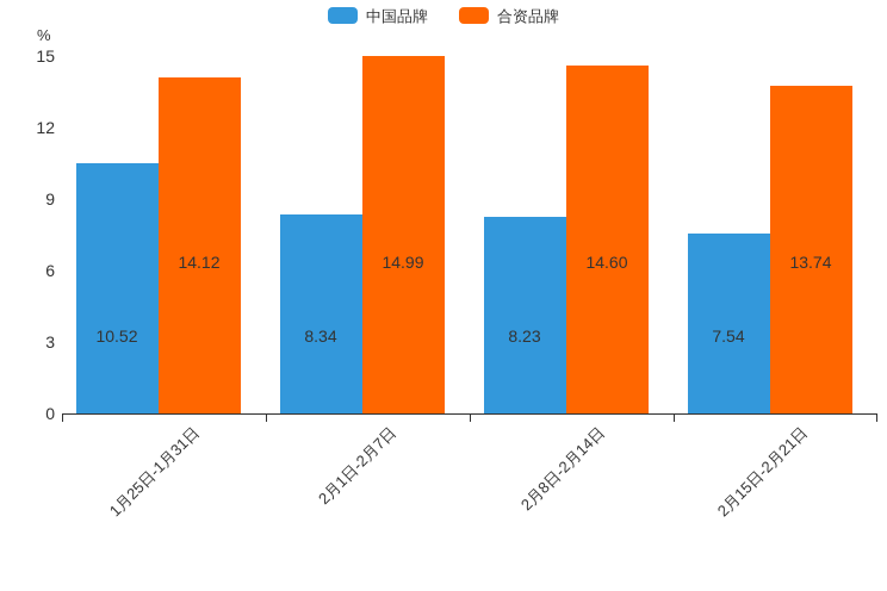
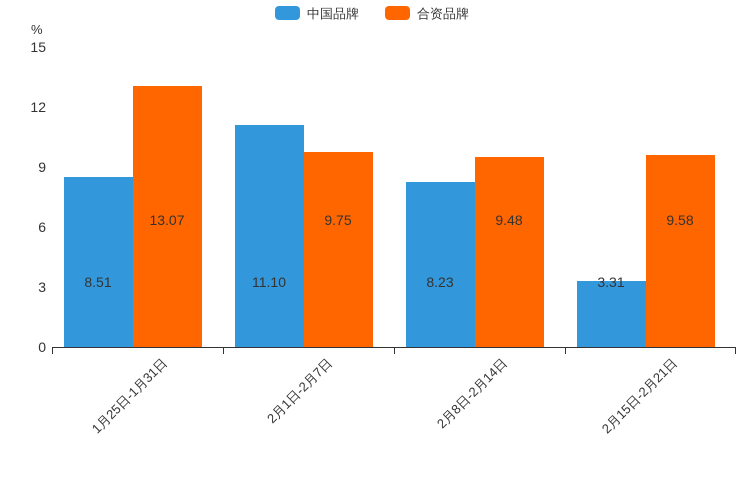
中国品牌/1月25日-1月31日: 10.52 -> 8.51
合资品牌/1月25日-1月31日: 14.12 -> 13.07
中国品牌/2月1日-2月7日: 8.34 -> 11.10
合资品牌/2月1日-2月7日: 14.99 -> 9.75
合资品牌/2月8日-2月14日: 14.60 -> 9.48
中国品牌/2月15日-2月21日: 7.54 -> 3.31
合资品牌/2月15日-2月21日: 13.74 -> 9.58
